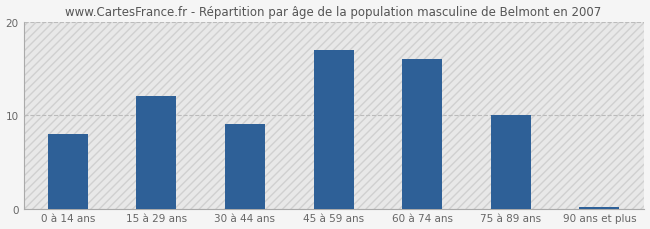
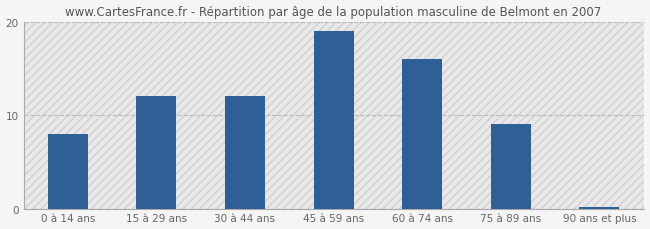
30 à 44 ans: 9.0 -> 12.0
45 à 59 ans: 17.0 -> 19.0
75 à 89 ans: 10.0 -> 9.0
